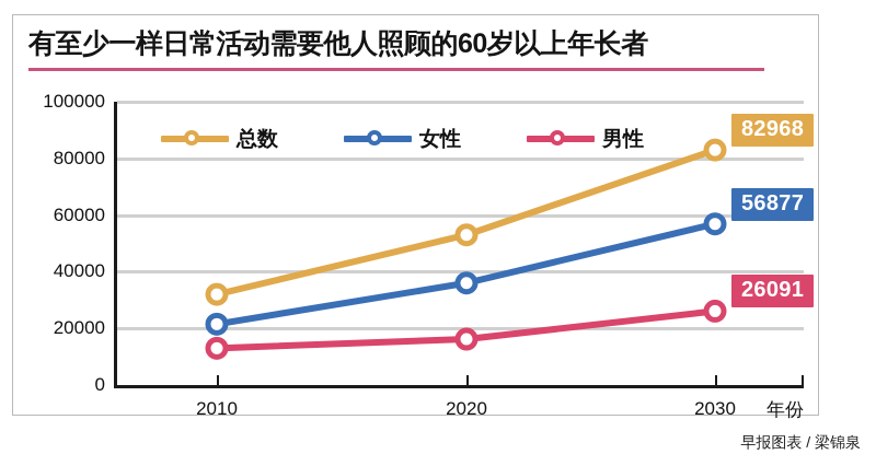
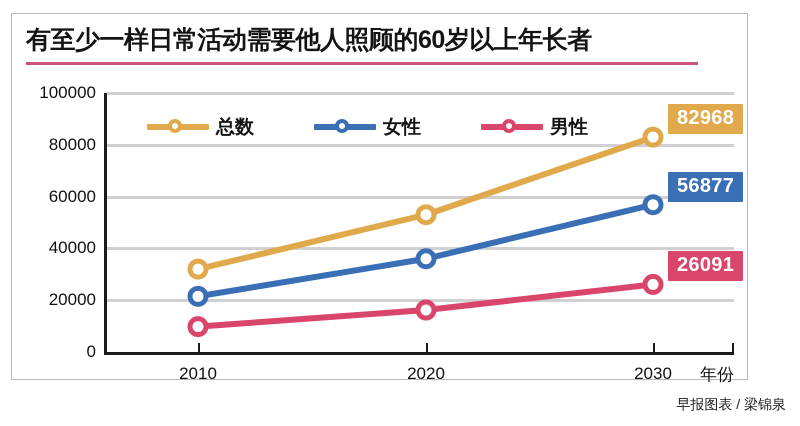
男性/2010: 13000 -> 10000
